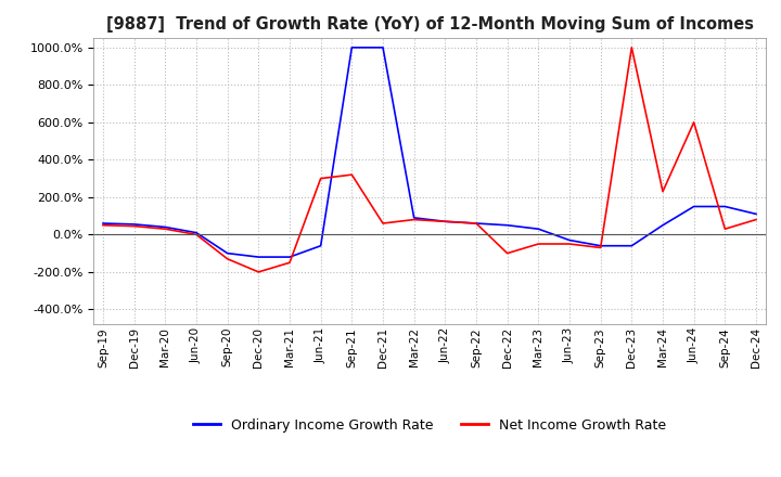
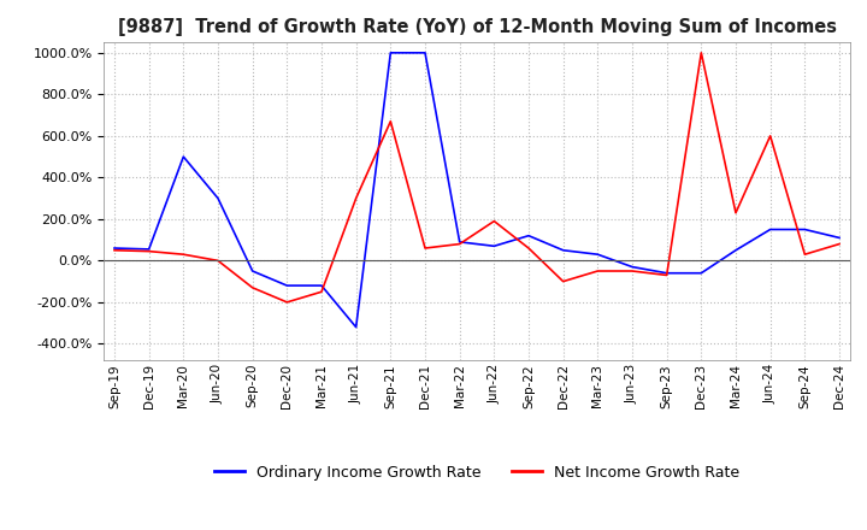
Ordinary Income Growth Rate/Mar-20: 40% -> 500%
Ordinary Income Growth Rate/Jun-20: 10% -> 300%
Ordinary Income Growth Rate/Sep-20: -100% -> -50%
Ordinary Income Growth Rate/Jun-21: -60% -> -320%
Net Income Growth Rate/Sep-21: 320% -> 670%
Net Income Growth Rate/Jun-22: 70% -> 190%
Ordinary Income Growth Rate/Sep-22: 60% -> 120%
